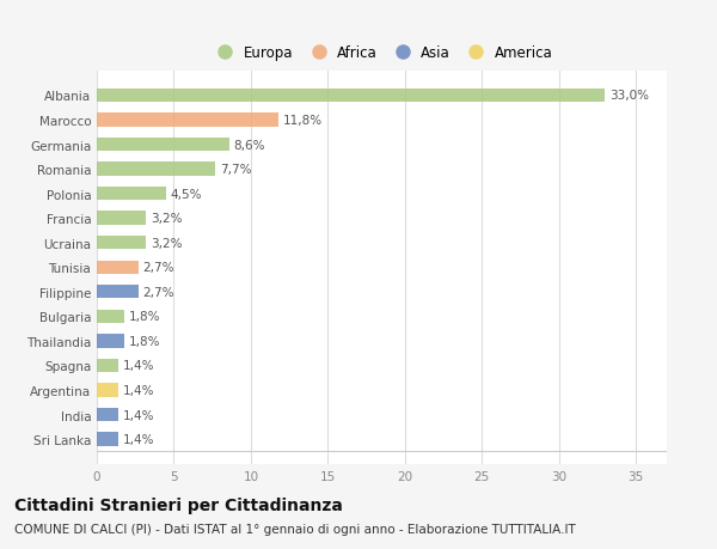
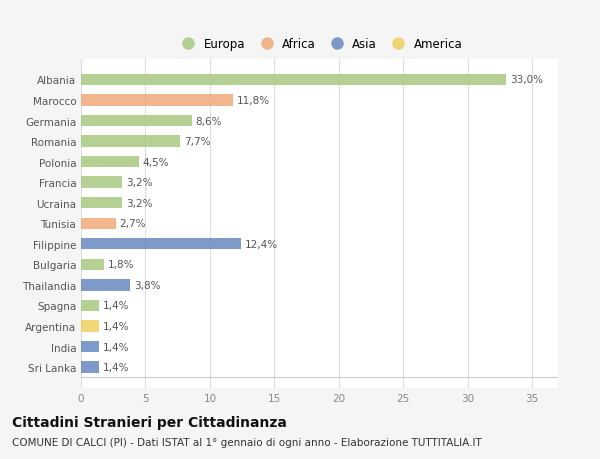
Filippine: 2,7% -> 12,4%
Thailandia: 1,8% -> 3,8%
